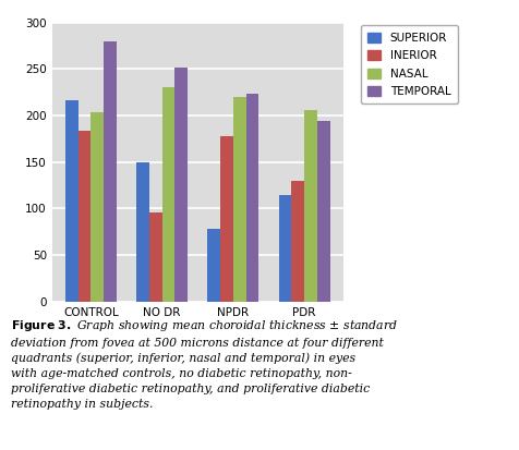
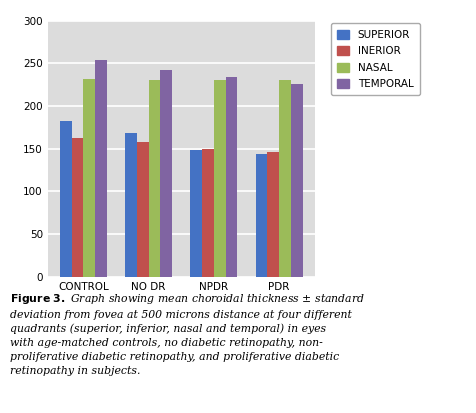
SUPERIOR/CONTROL: 216 -> 182
INERIOR/CONTROL: 184 -> 162
NASAL/CONTROL: 204 -> 232
TEMPORAL/CONTROL: 280 -> 254
SUPERIOR/NO DR: 150 -> 168
INERIOR/NO DR: 96 -> 158
TEMPORAL/NO DR: 252 -> 242
SUPERIOR/NPDR: 78 -> 148
INERIOR/NPDR: 178 -> 150
NASAL/NPDR: 220 -> 231
TEMPORAL/NPDR: 224 -> 234
SUPERIOR/PDR: 114 -> 144
INERIOR/PDR: 130 -> 146
NASAL/PDR: 206 -> 230
TEMPORAL/PDR: 194 -> 226
